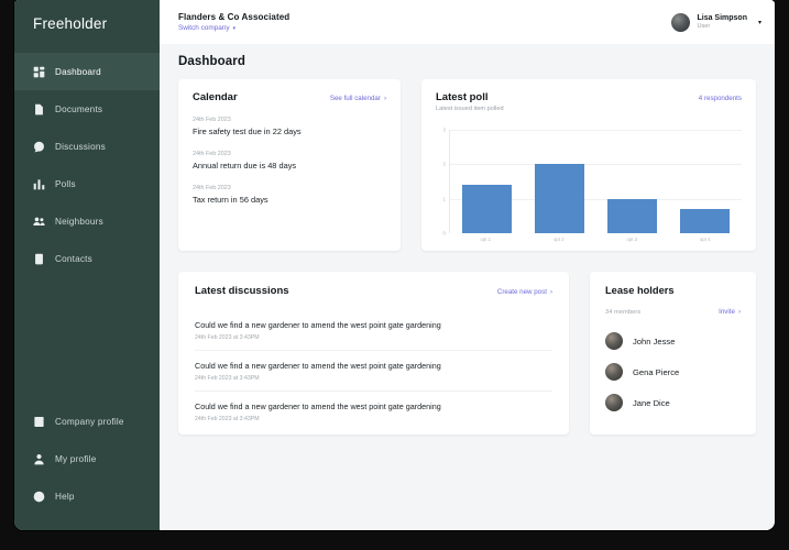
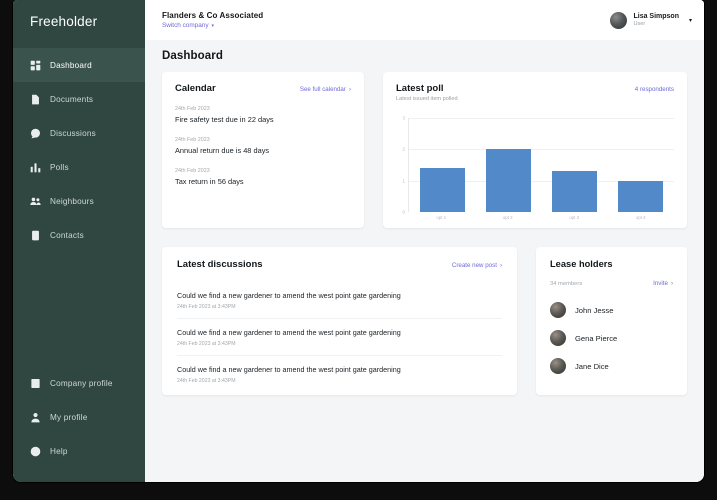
opt 3: 1.0 -> 1.3
opt 4: 0.7 -> 1.0
